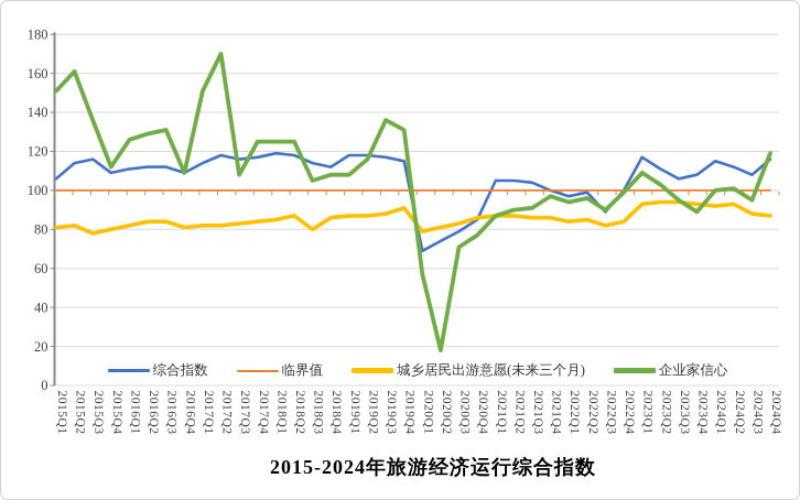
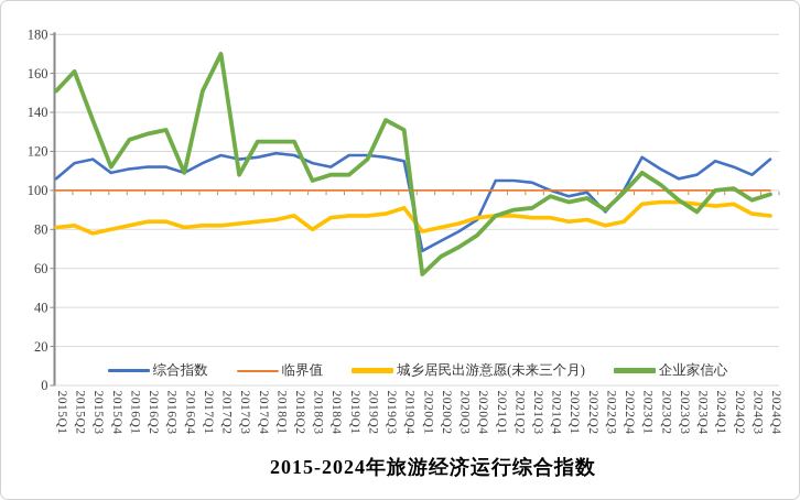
企业家信心/2020Q2: 18 -> 66
企业家信心/2024Q4: 119 -> 98
